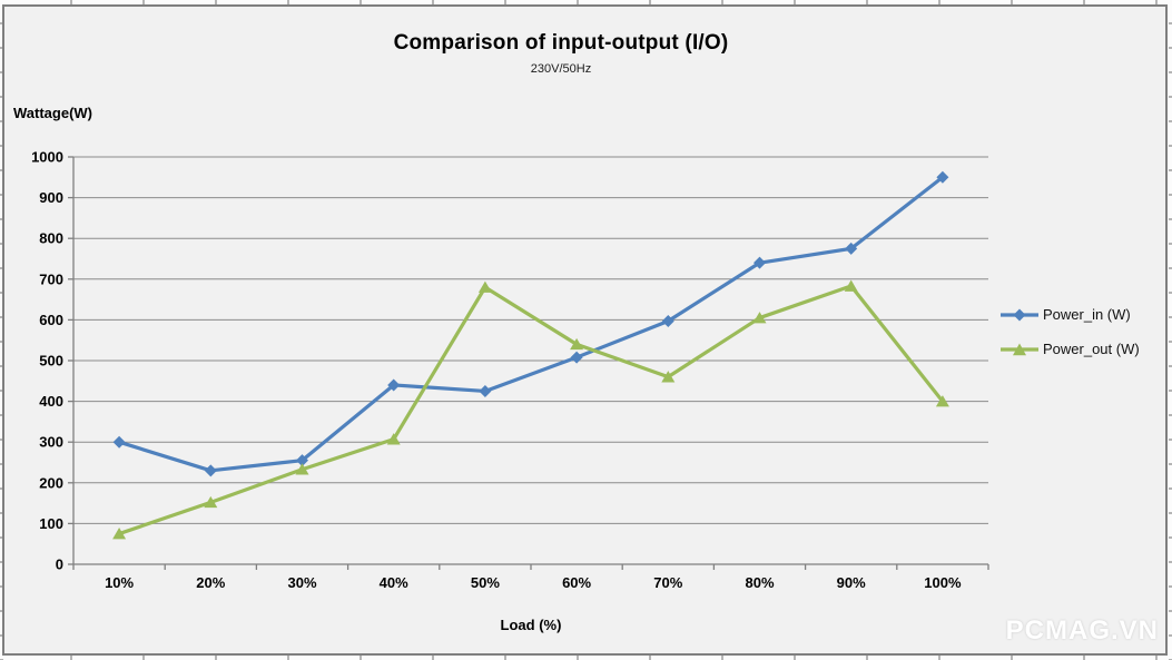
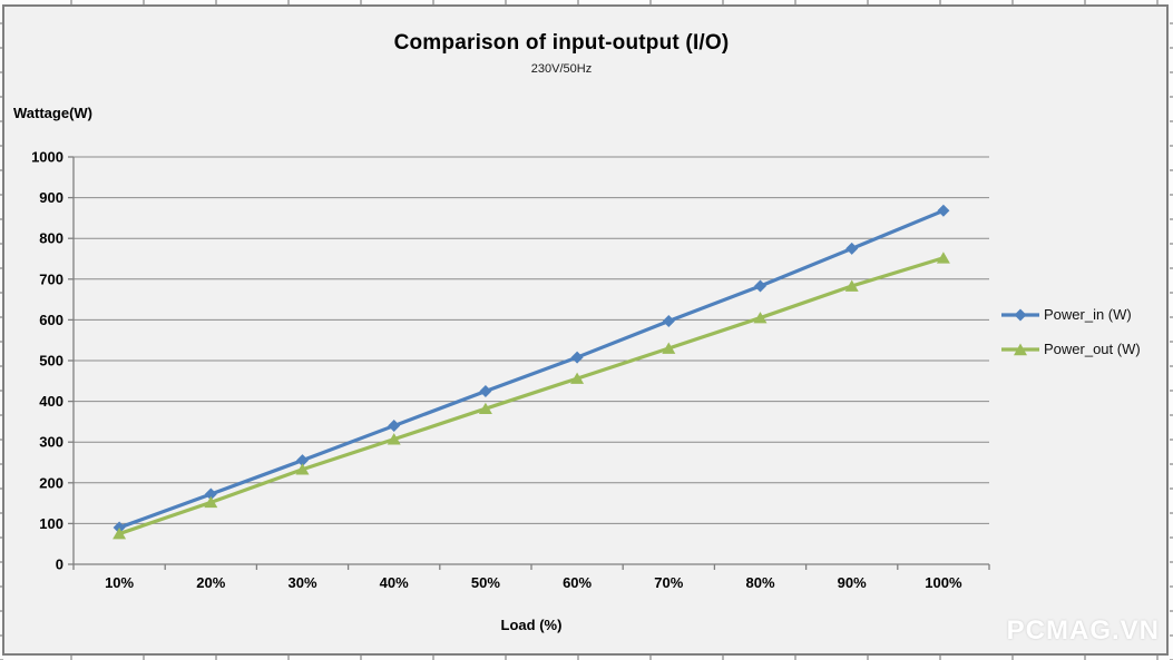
Power_in (W)/10%: 300 -> 90
Power_in (W)/20%: 230 -> 170
Power_in (W)/40%: 440 -> 340
Power_out (W)/50%: 680 -> 380
Power_out (W)/60%: 540 -> 460
Power_out (W)/70%: 460 -> 530
Power_in (W)/80%: 740 -> 680
Power_in (W)/100%: 950 -> 870
Power_out (W)/100%: 400 -> 750
